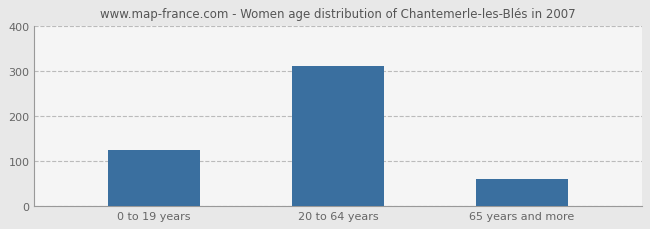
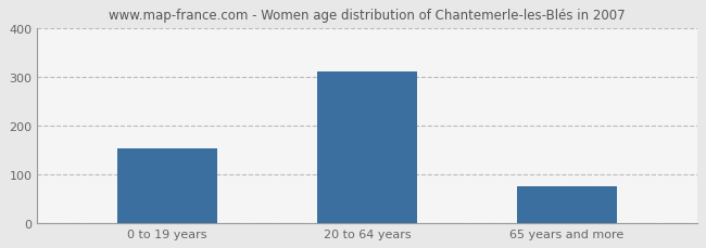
0 to 19 years: 125 -> 152
65 years and more: 60 -> 74
